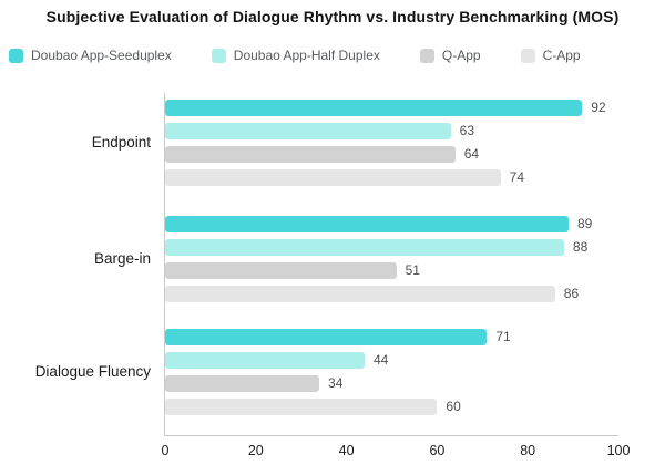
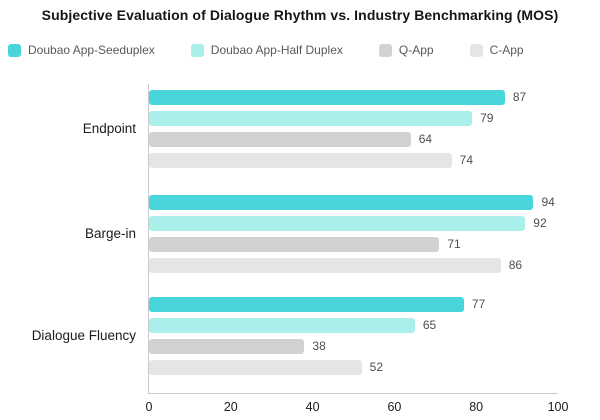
Doubao App-Seeduplex/Endpoint: 92 -> 87
Doubao App-Half Duplex/Endpoint: 63 -> 79
Doubao App-Seeduplex/Barge-in: 89 -> 94
Doubao App-Half Duplex/Barge-in: 88 -> 92
Q-App/Barge-in: 51 -> 71
Doubao App-Seeduplex/Dialogue Fluency: 71 -> 77
Doubao App-Half Duplex/Dialogue Fluency: 44 -> 65
Q-App/Dialogue Fluency: 34 -> 38
C-App/Dialogue Fluency: 60 -> 52
